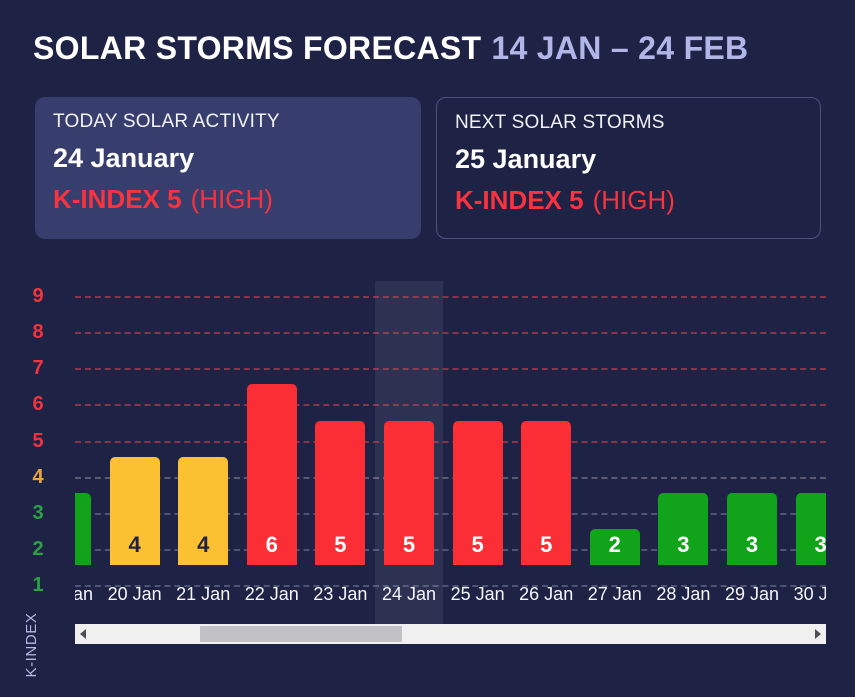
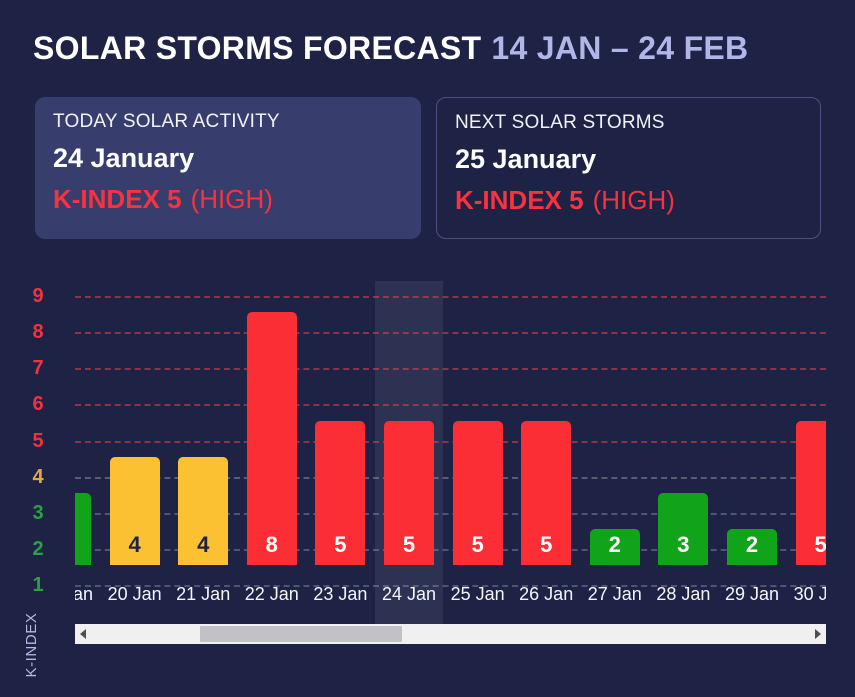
22 Jan: 6 -> 8
29 Jan: 3 -> 2
30 Jan: 3 -> 5
